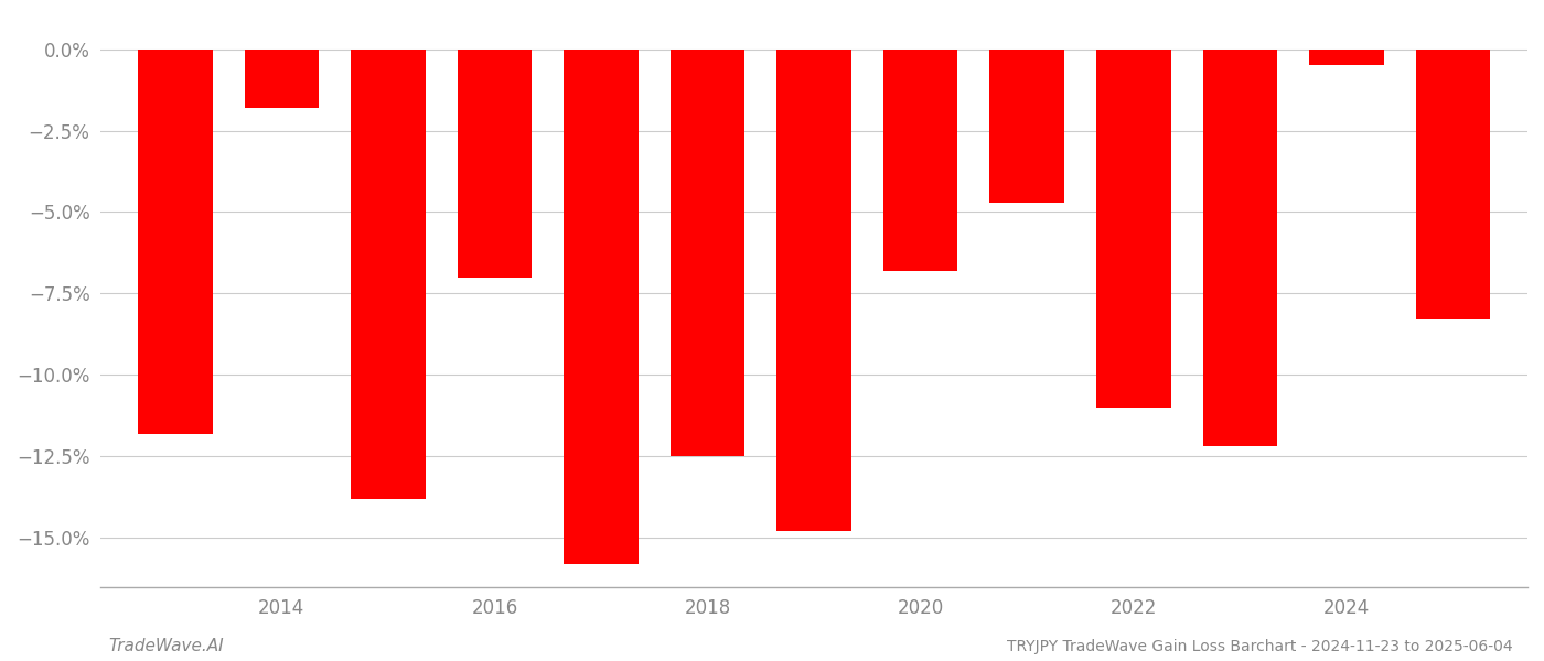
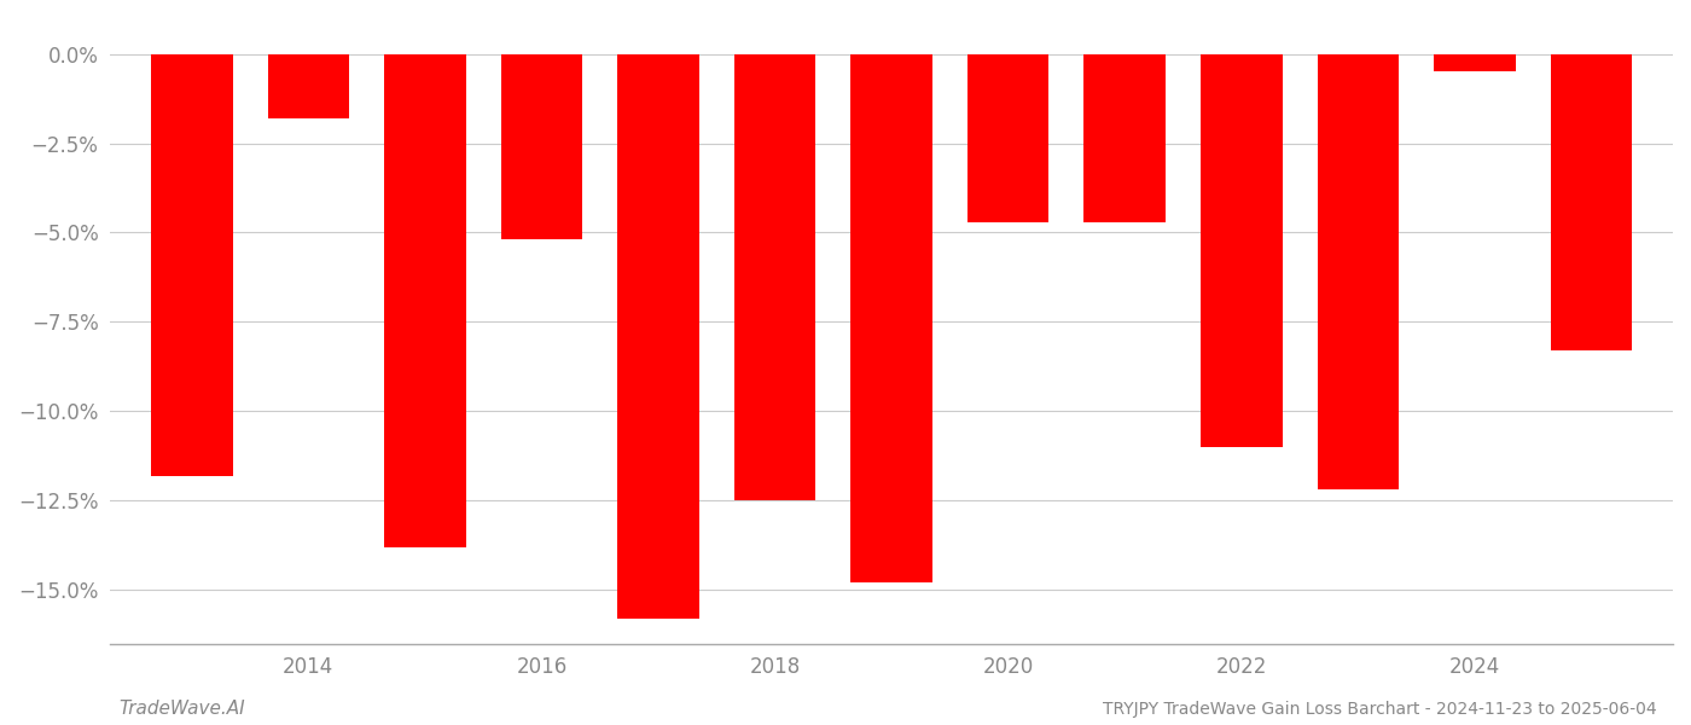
2016: -7.0% -> -5.2%
2020: -6.8% -> -4.7%
